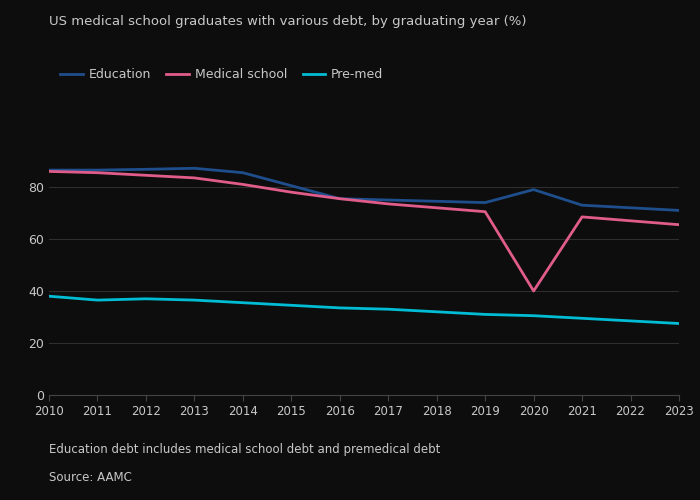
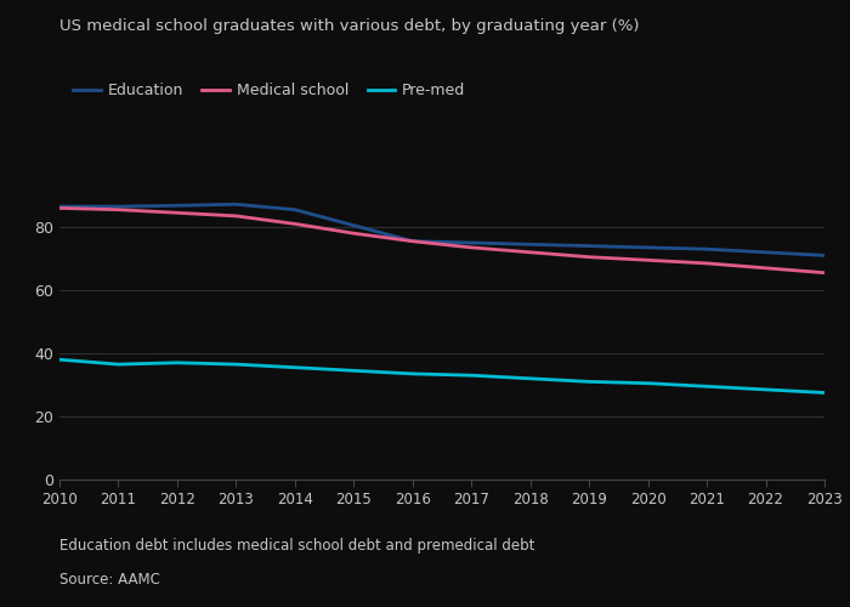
Education/2020: 79.0 -> 73.5
Medical school/2020: 40.0 -> 69.5
